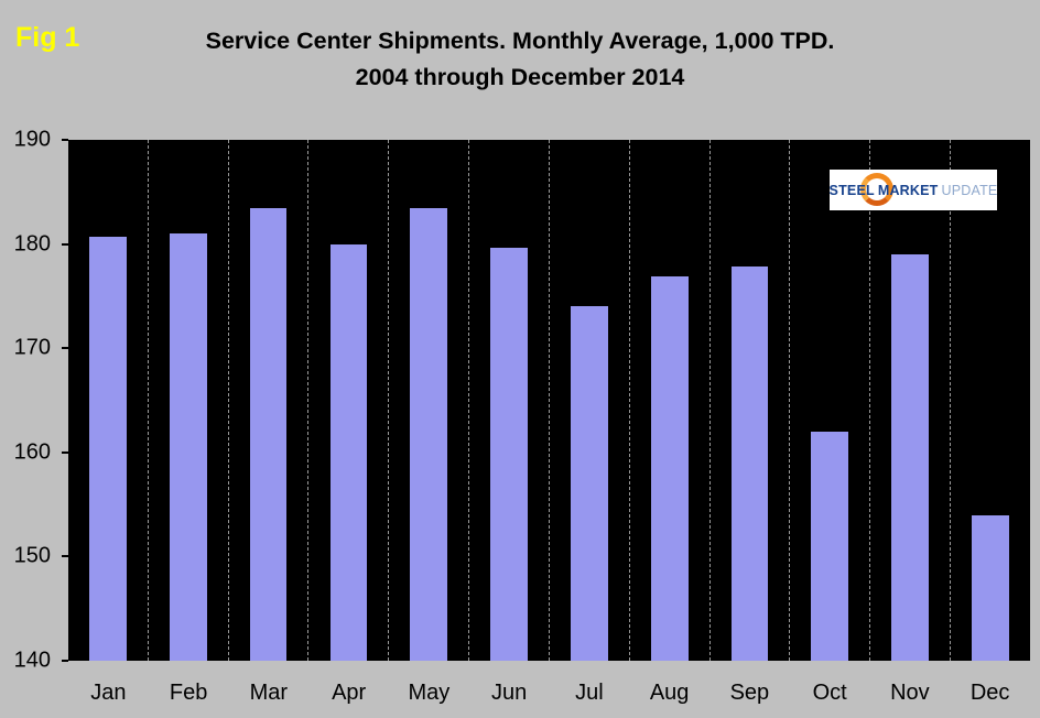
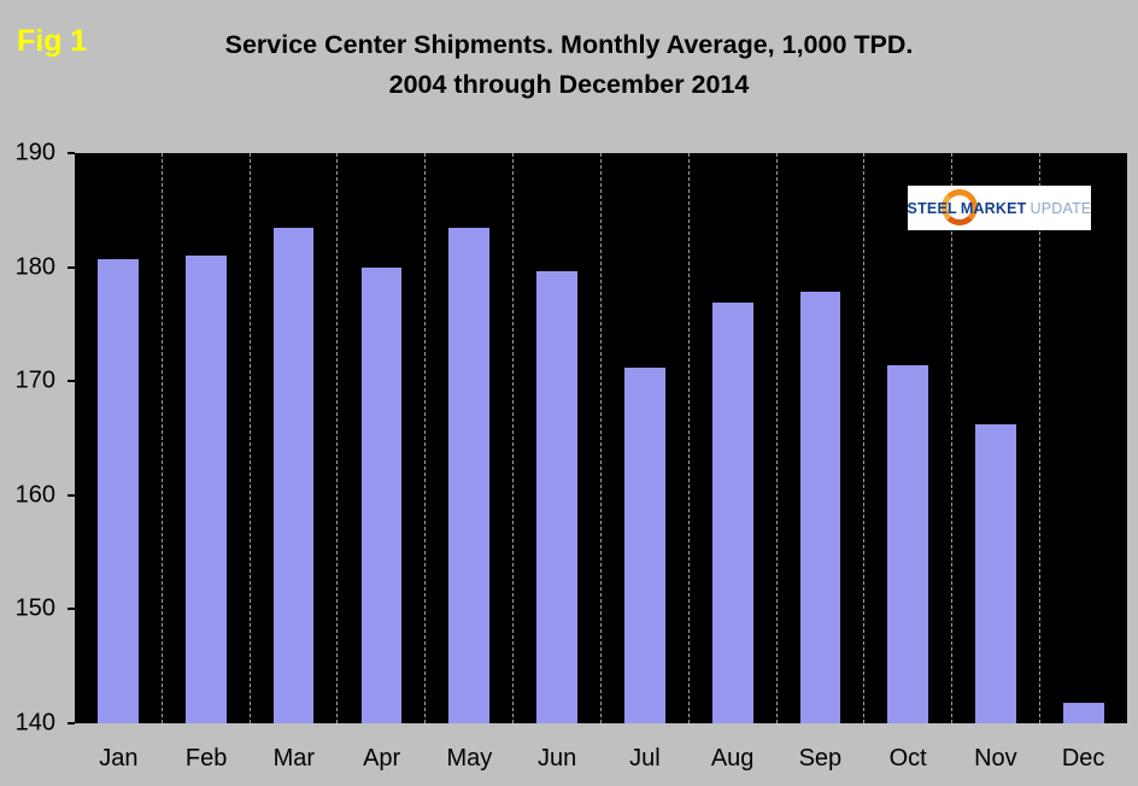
Jul: 174 -> 171
Oct: 162 -> 171
Nov: 179 -> 166
Dec: 154 -> 142
